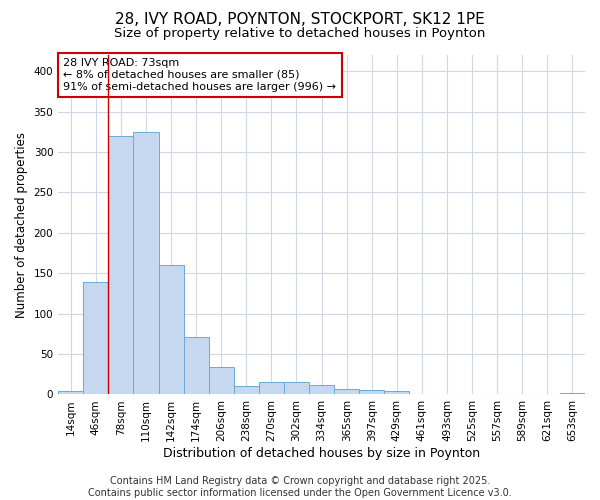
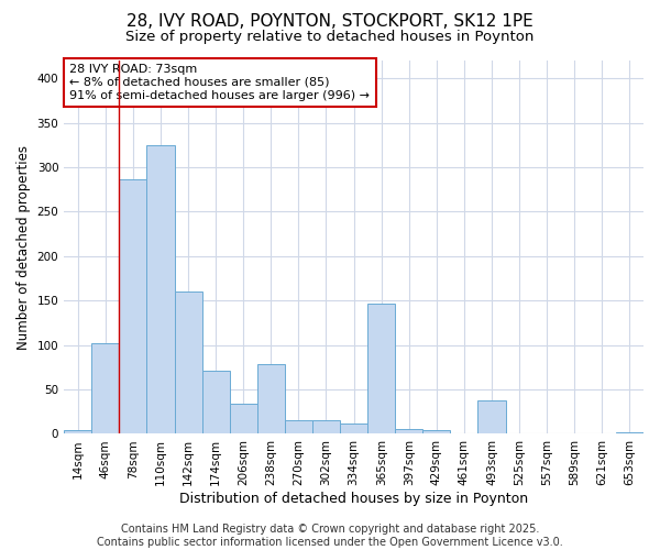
46sqm: 139 -> 102
78sqm: 320 -> 286
238sqm: 11 -> 78
365sqm: 7 -> 146
493sqm: 1 -> 38
